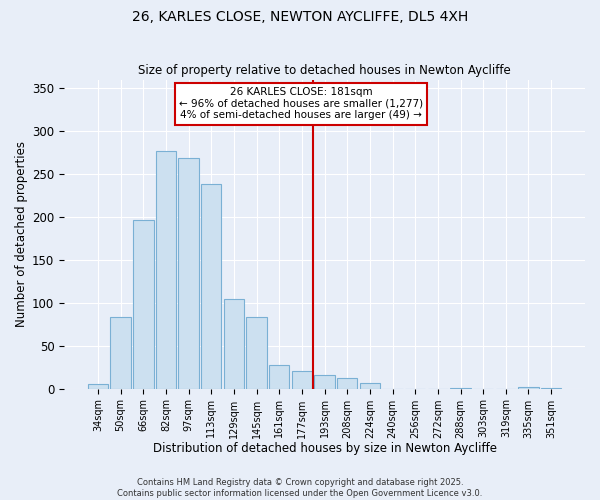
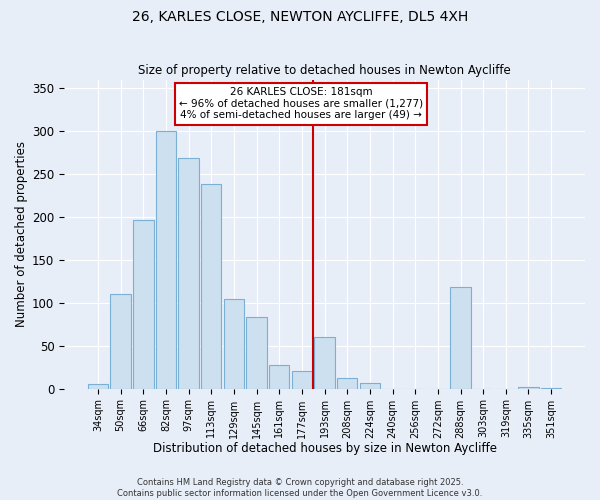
50sqm: 83 -> 110
82sqm: 277 -> 300
193sqm: 16 -> 60
288sqm: 1 -> 118
